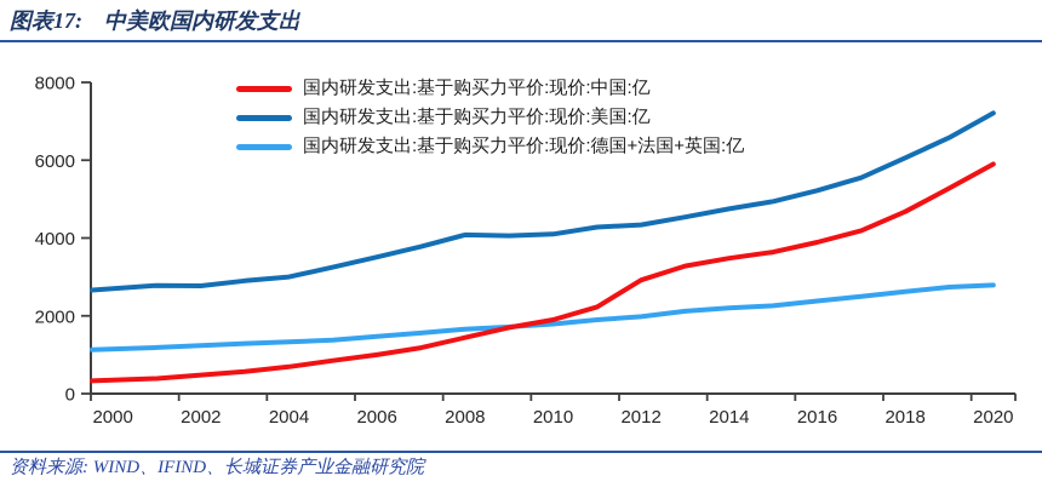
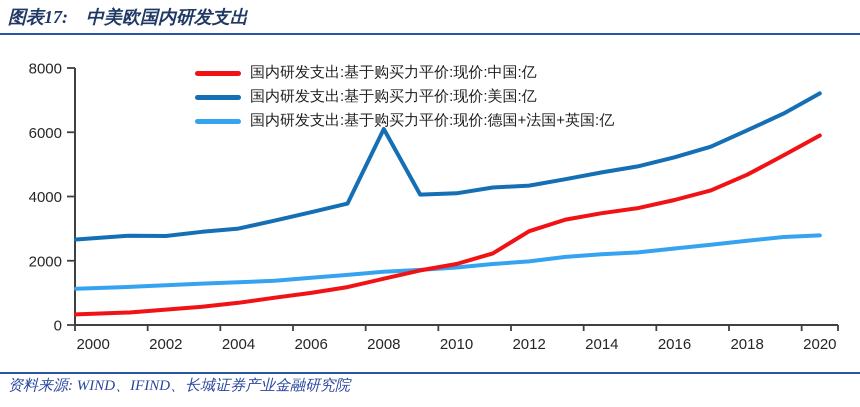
国内研发支出:基于购买力平价:现价:美国:亿/2008: 4100 -> 6100
